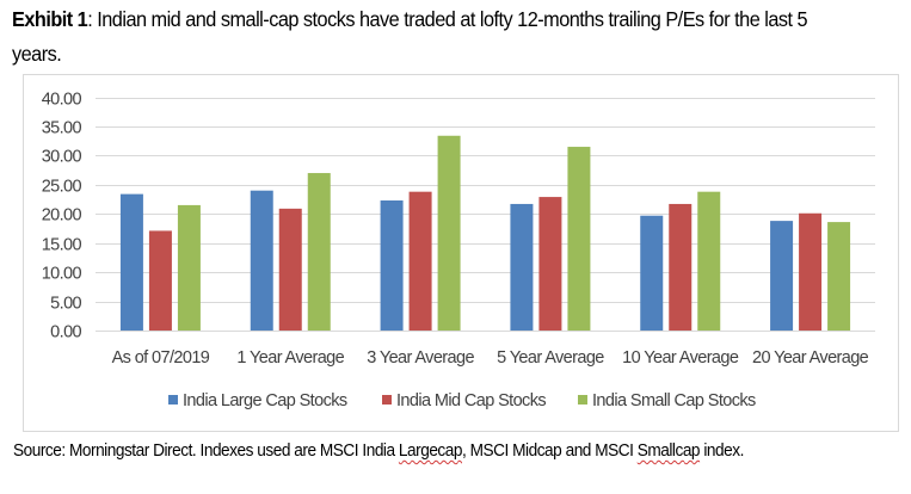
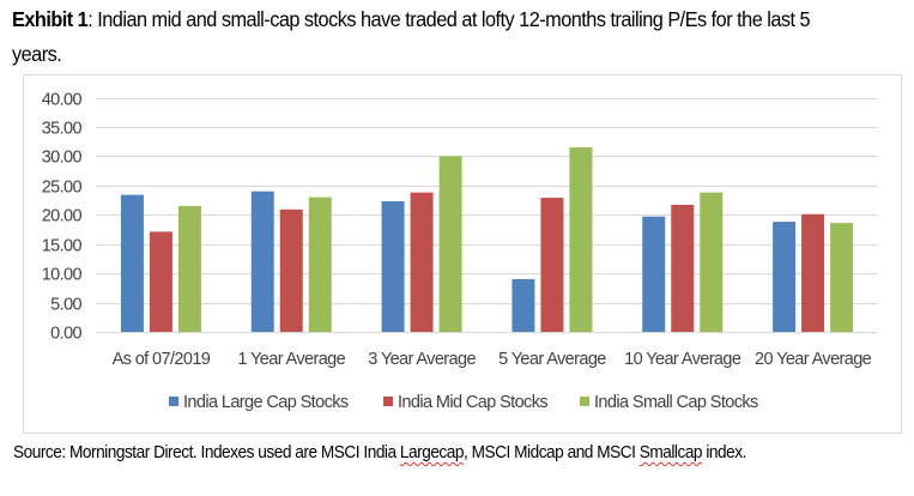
India Small Cap Stocks/1 Year Average: 27 -> 23
India Small Cap Stocks/3 Year Average: 33 -> 30
India Large Cap Stocks/5 Year Average: 22 -> 9
